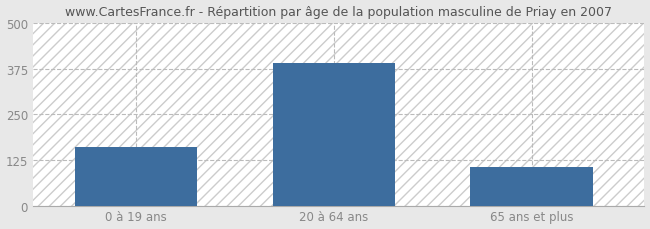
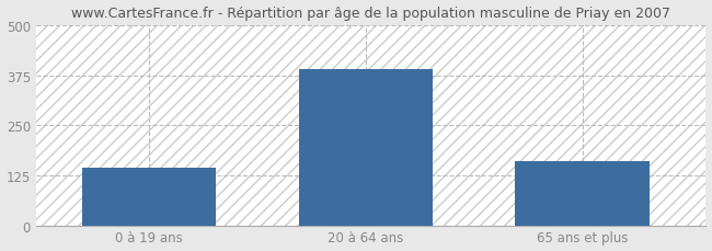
0 à 19 ans: 160 -> 145
65 ans et plus: 105 -> 160
